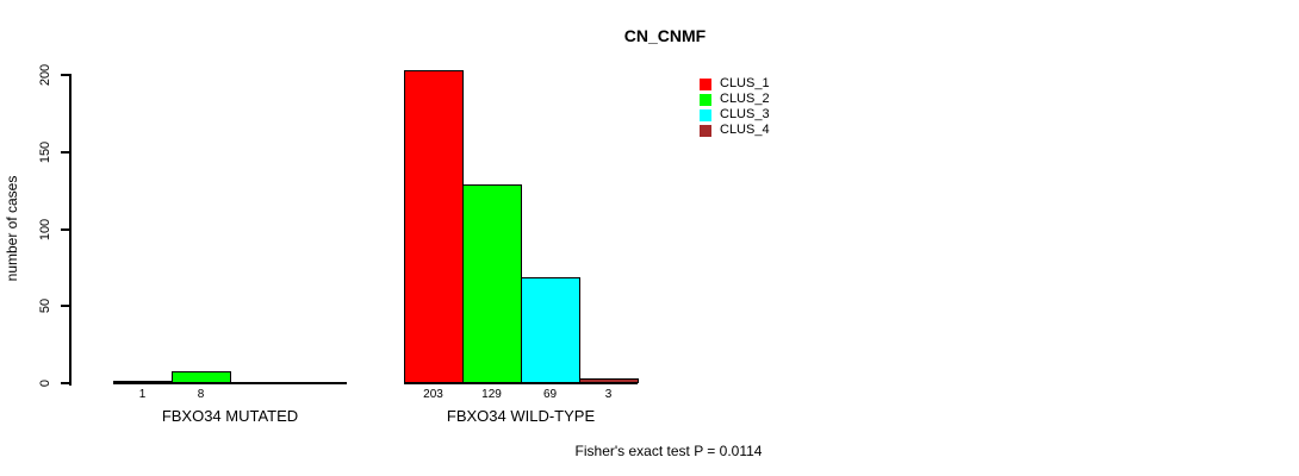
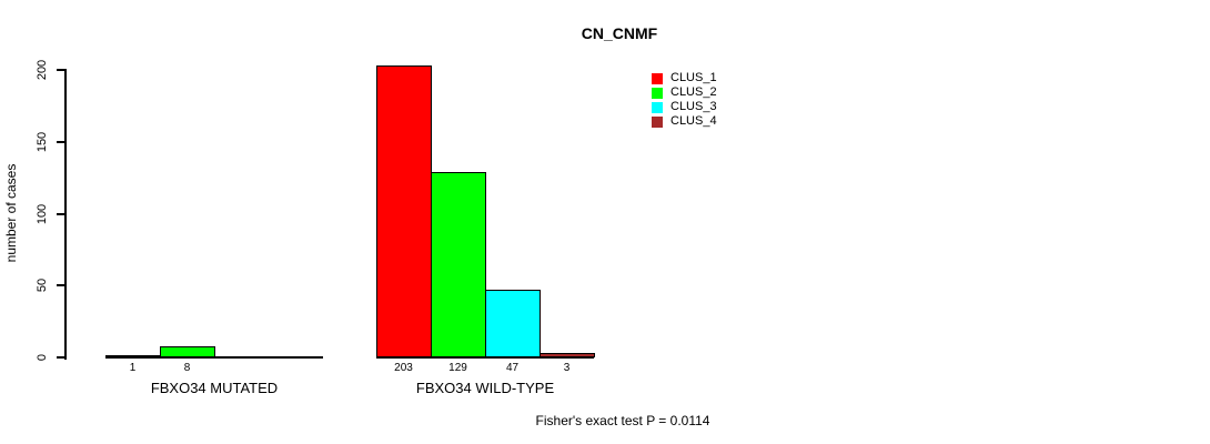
CLUS_3/FBXO34 WILD-TYPE: 69 -> 47
